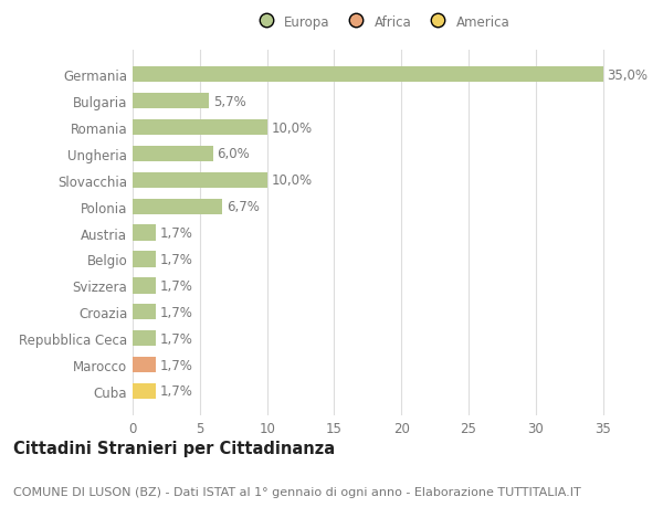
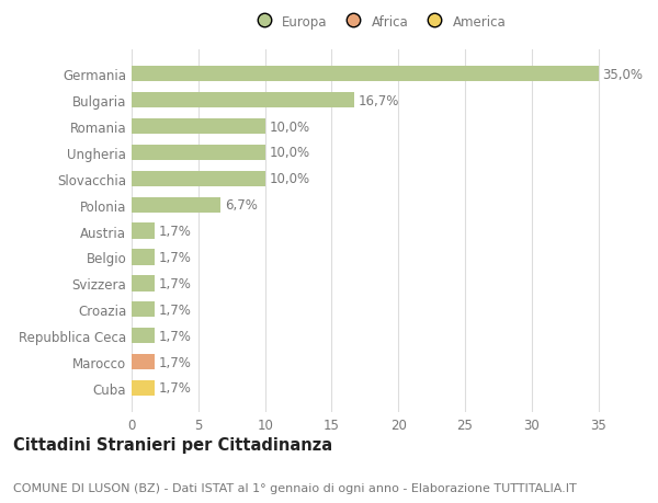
Bulgaria: 5,7% -> 16,7%
Ungheria: 6,0% -> 10,0%
